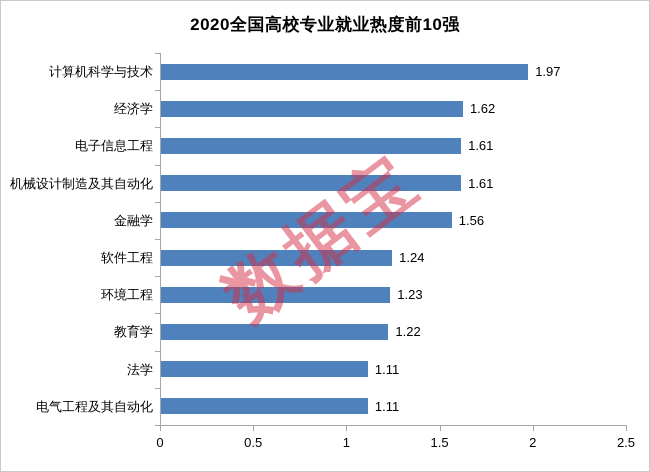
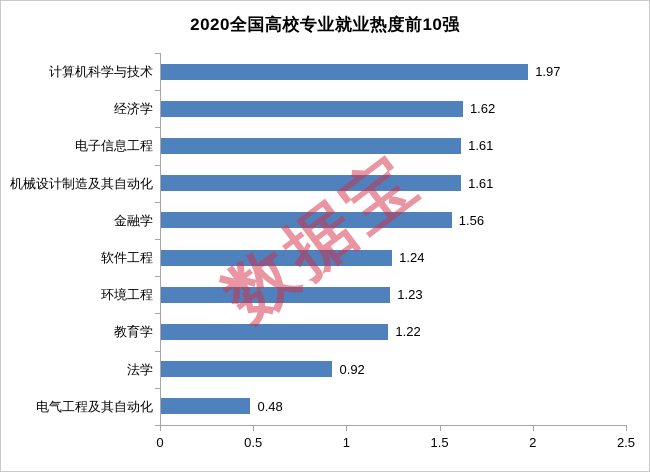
法学: 1.11 -> 0.92
电气工程及其自动化: 1.11 -> 0.48
